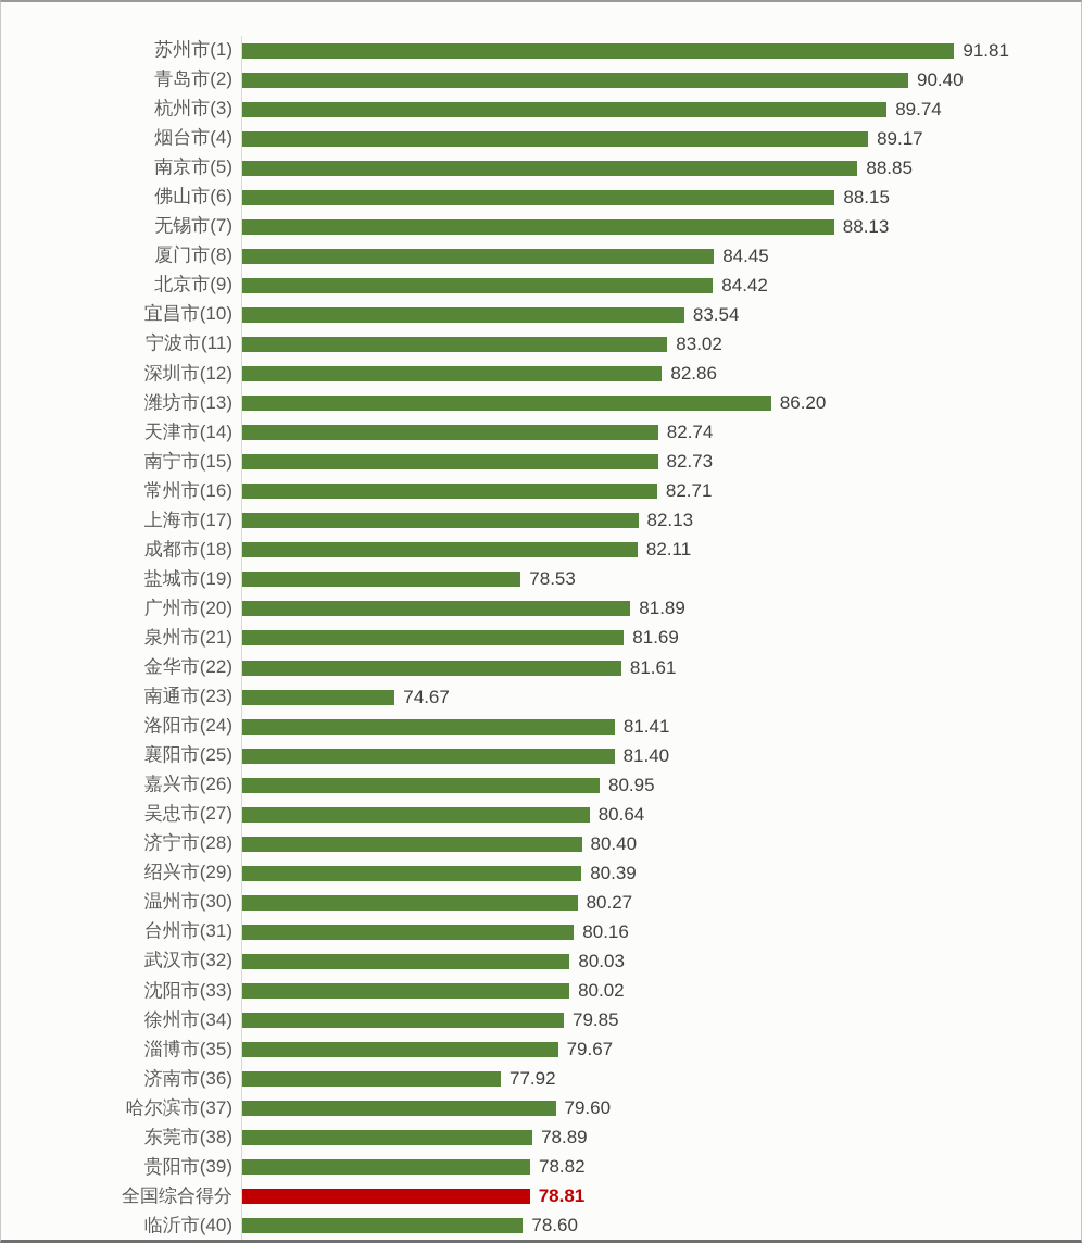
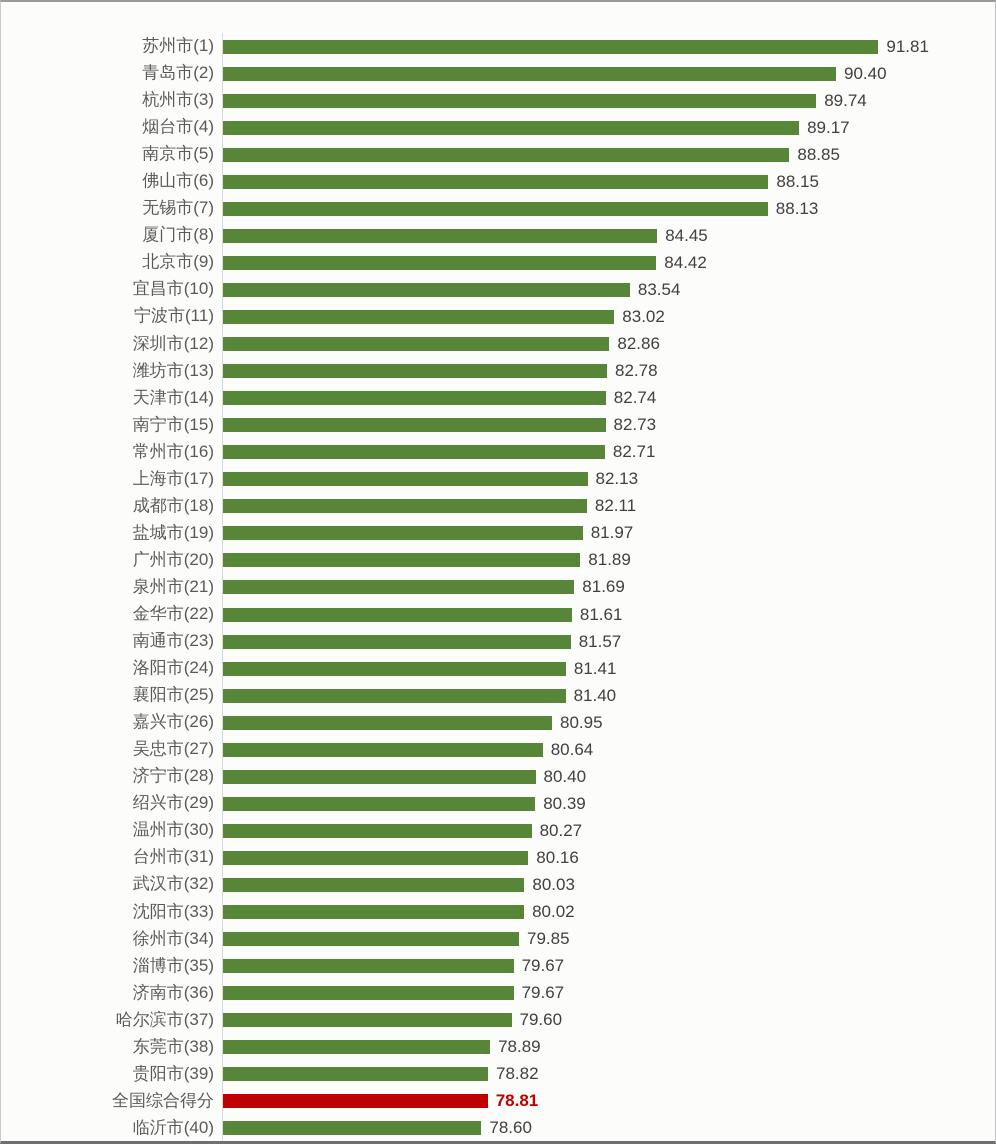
潍坊市(13): 86.20 -> 82.78
盐城市(19): 78.53 -> 81.97
南通市(23): 74.67 -> 81.57
济南市(36): 77.92 -> 79.67
